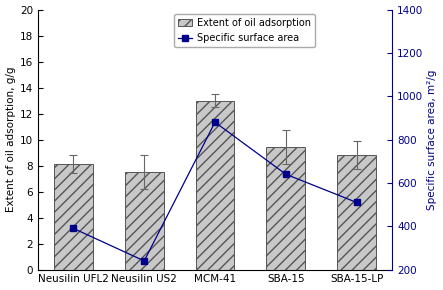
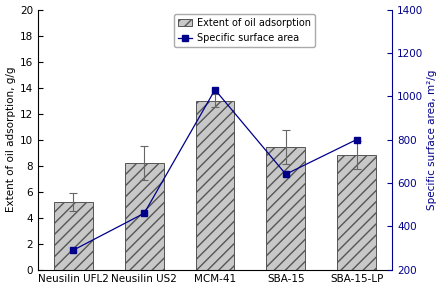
Extent of oil adsorption/Neusilin UFL2: 8.1 -> 5.2
Specific surface area/Neusilin UFL2: 390 -> 290
Extent of oil adsorption/Neusilin US2: 7.5 -> 8.2
Specific surface area/Neusilin US2: 240 -> 460
Specific surface area/MCM-41: 880 -> 1030
Specific surface area/SBA-15-LP: 510 -> 800
